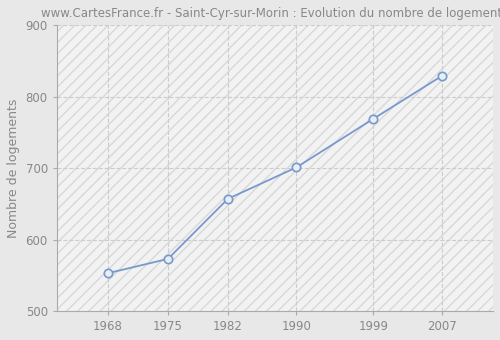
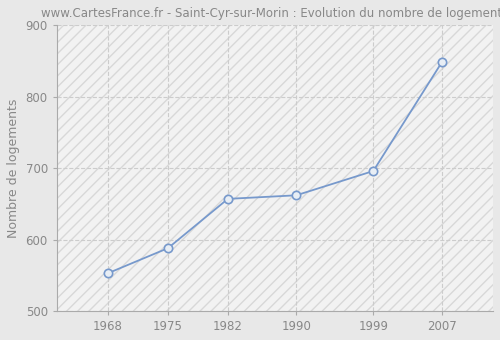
1975: 573 -> 588
1990: 701 -> 662
1999: 769 -> 696
2007: 829 -> 848
